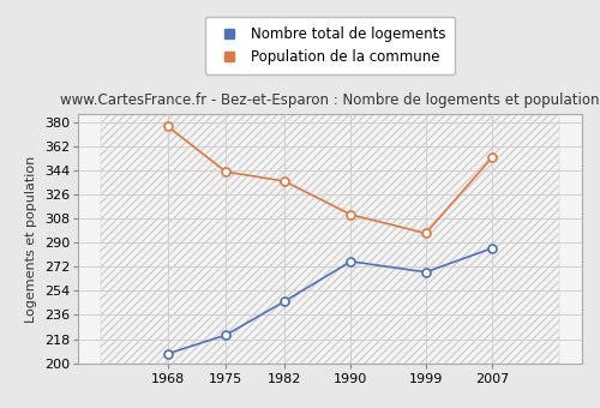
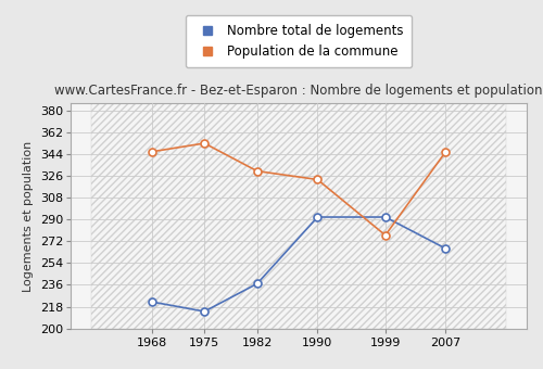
Nombre total de logements/1968: 207 -> 222
Population de la commune/1968: 377 -> 346
Nombre total de logements/1975: 221 -> 214
Population de la commune/1975: 343 -> 353
Nombre total de logements/1982: 246 -> 237
Population de la commune/1982: 336 -> 330
Nombre total de logements/1990: 276 -> 292
Population de la commune/1990: 311 -> 323
Nombre total de logements/1999: 268 -> 292
Population de la commune/1999: 297 -> 277
Nombre total de logements/2007: 286 -> 266
Population de la commune/2007: 354 -> 346
